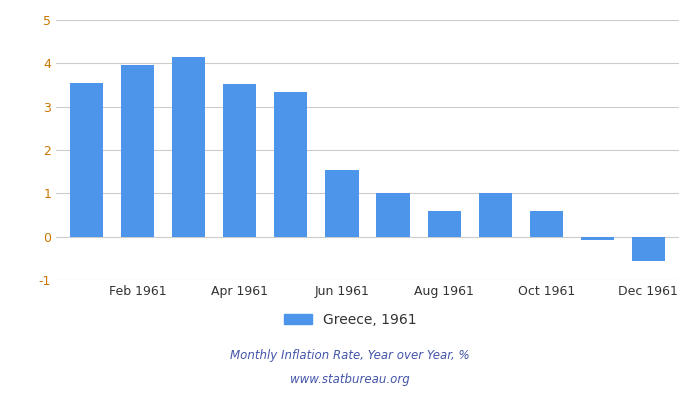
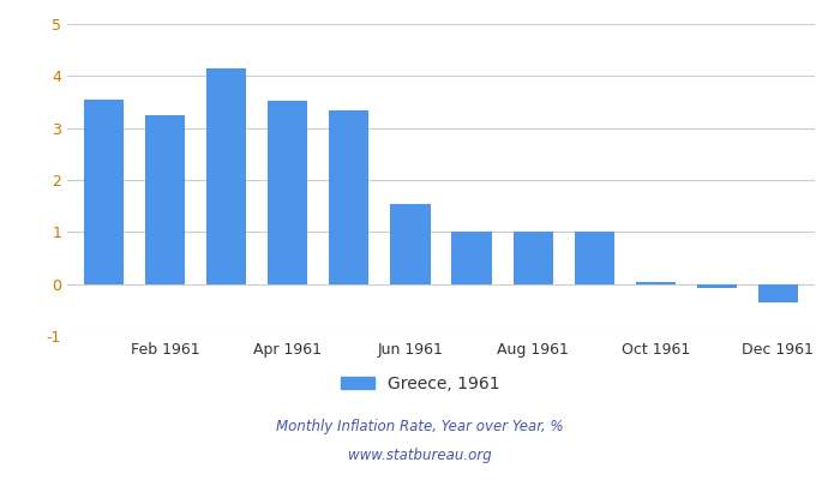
Feb 1961: 3.97 -> 3.25
Aug 1961: 0.59 -> 1.00
Oct 1961: 0.59 -> 0.05
Dec 1961: -0.57 -> -0.35
